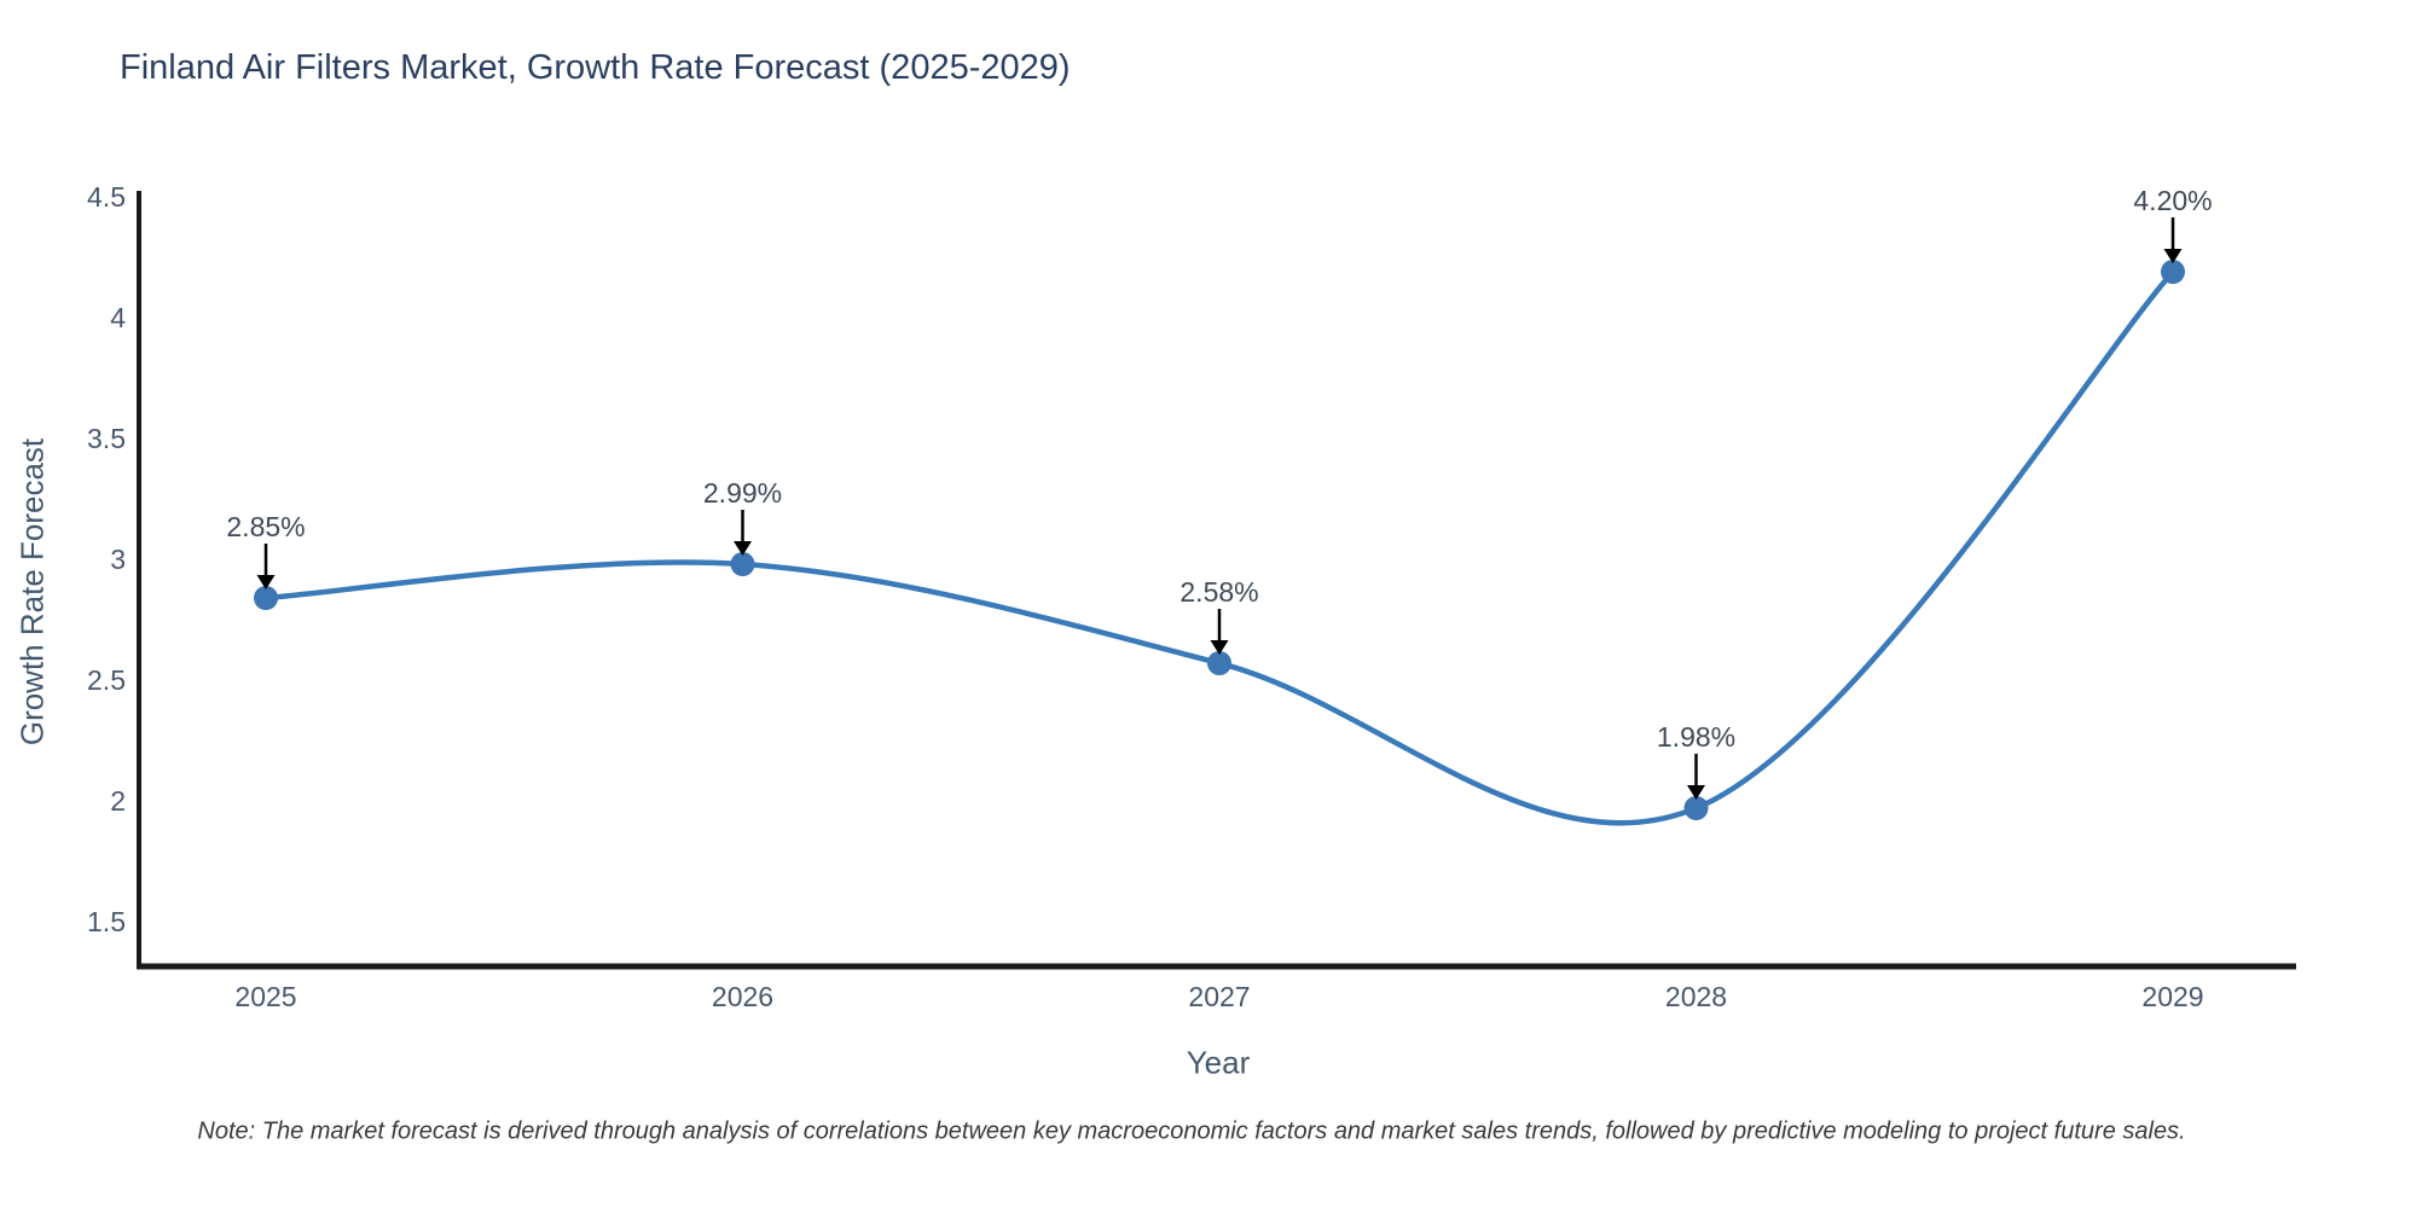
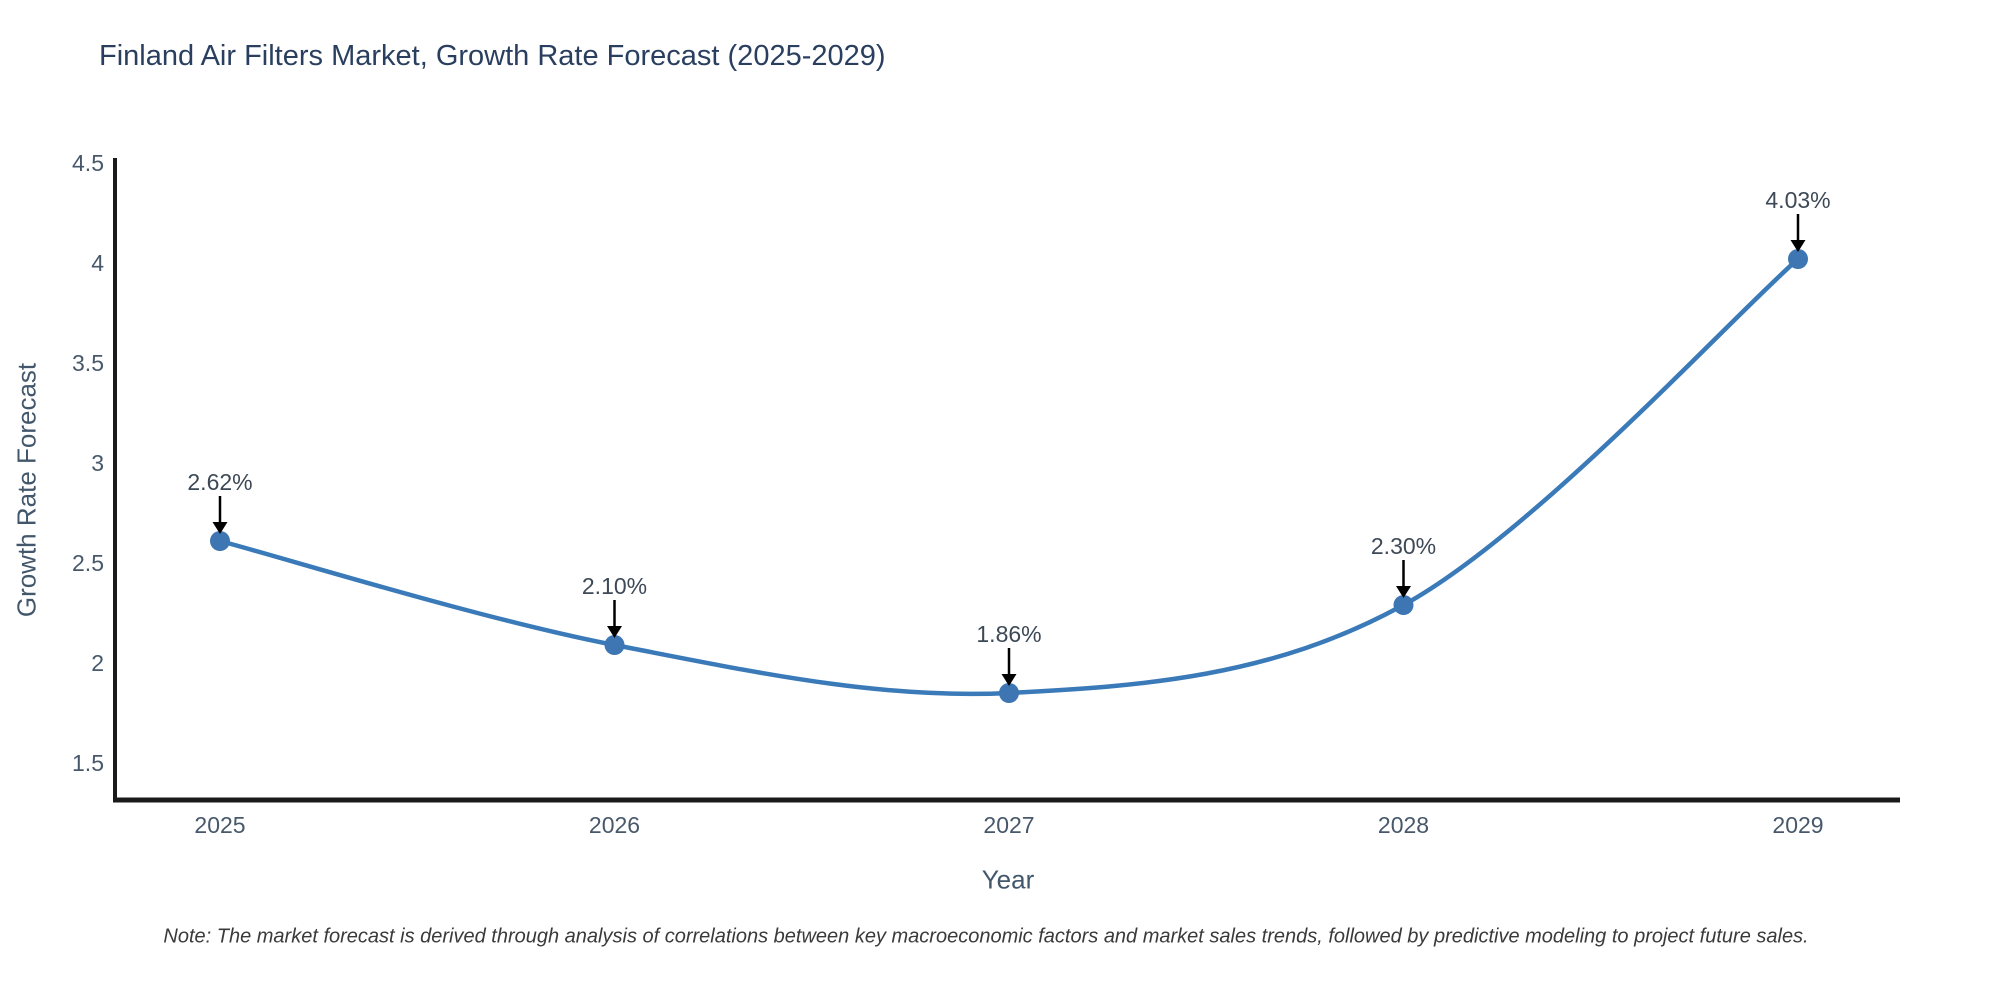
2025: 2.85% -> 2.62%
2026: 2.99% -> 2.10%
2027: 2.58% -> 1.86%
2028: 1.98% -> 2.30%
2029: 4.20% -> 4.03%
